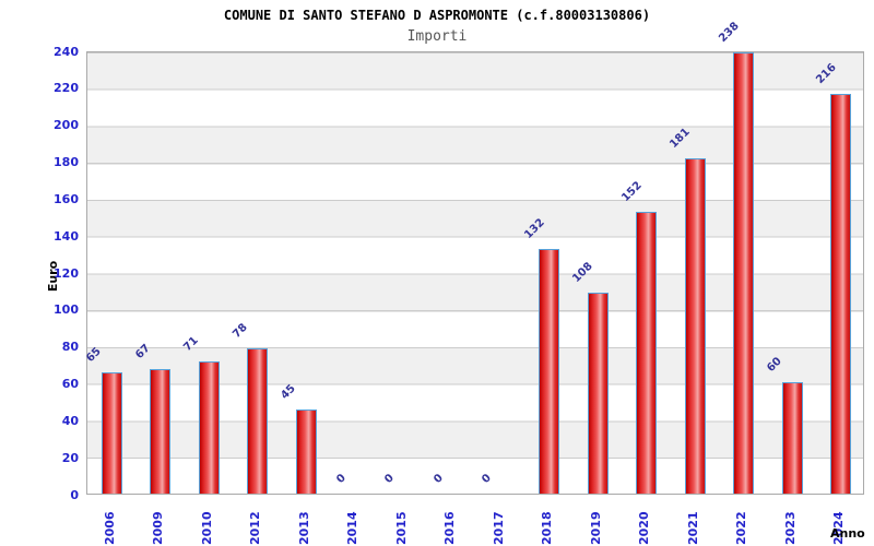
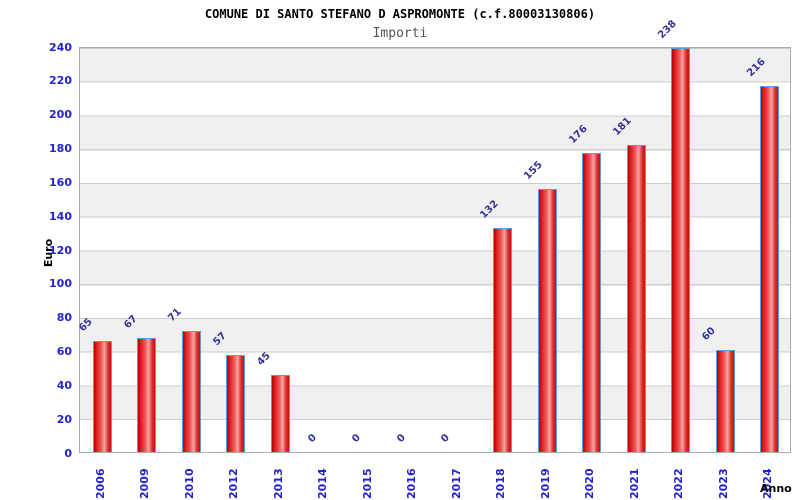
2012: 78 -> 57
2019: 108 -> 155
2020: 152 -> 176
